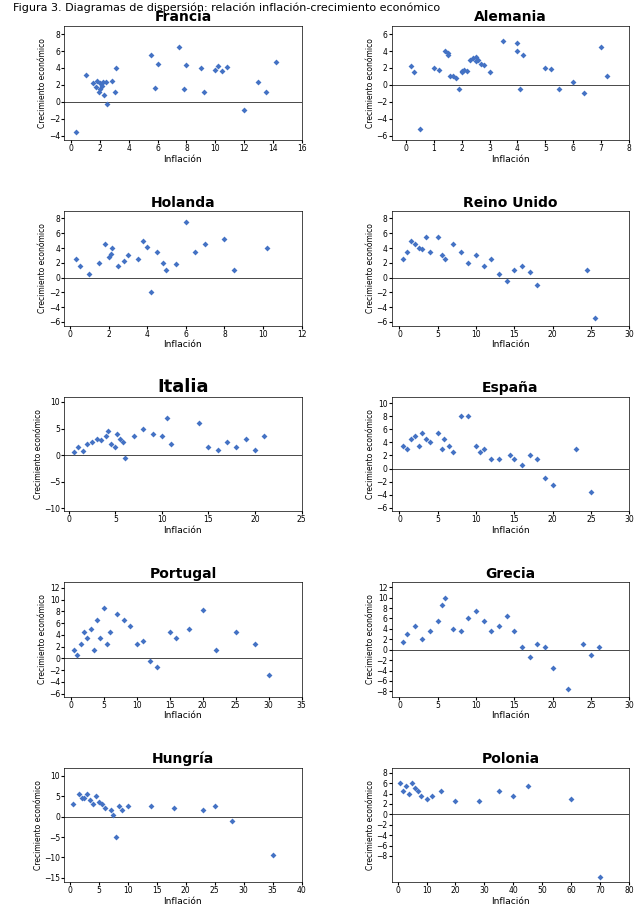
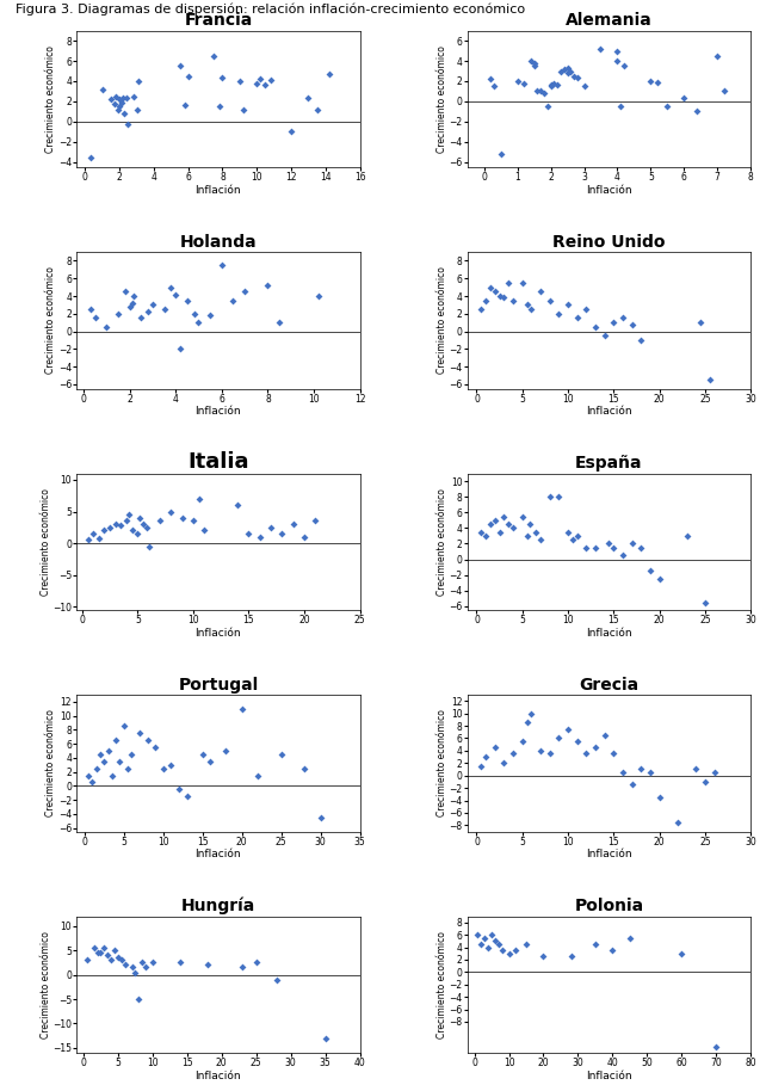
España/25: -3.6 -> -5.5
Portugal/20: 8.2 -> 11.0
Portugal/30: -2.8 -> -4.5
Hungría/35: -9.5 -> -13.0
